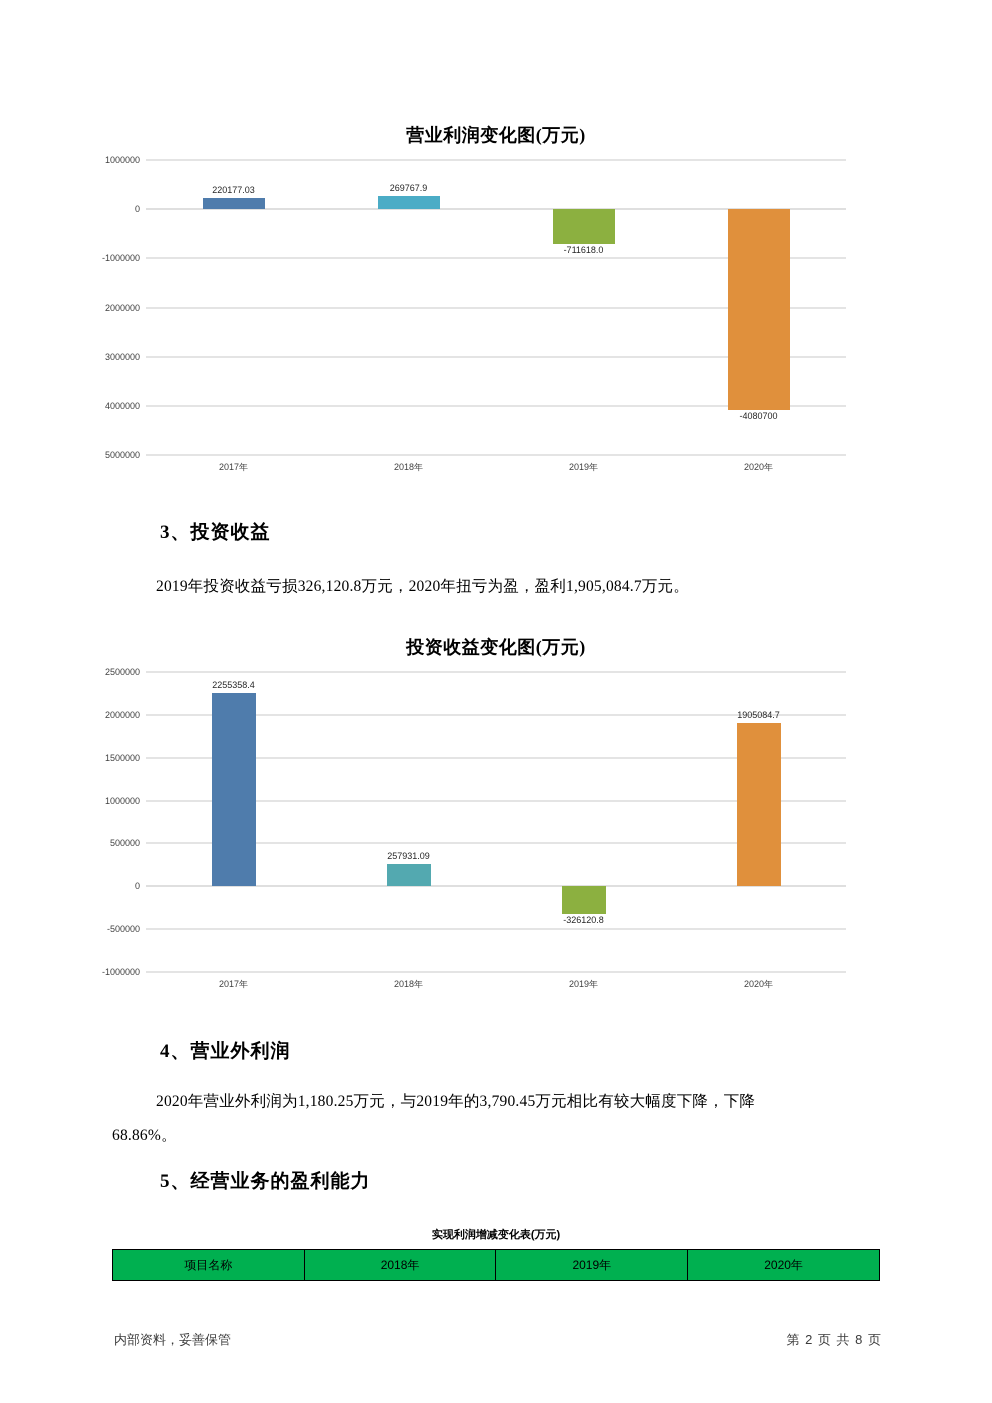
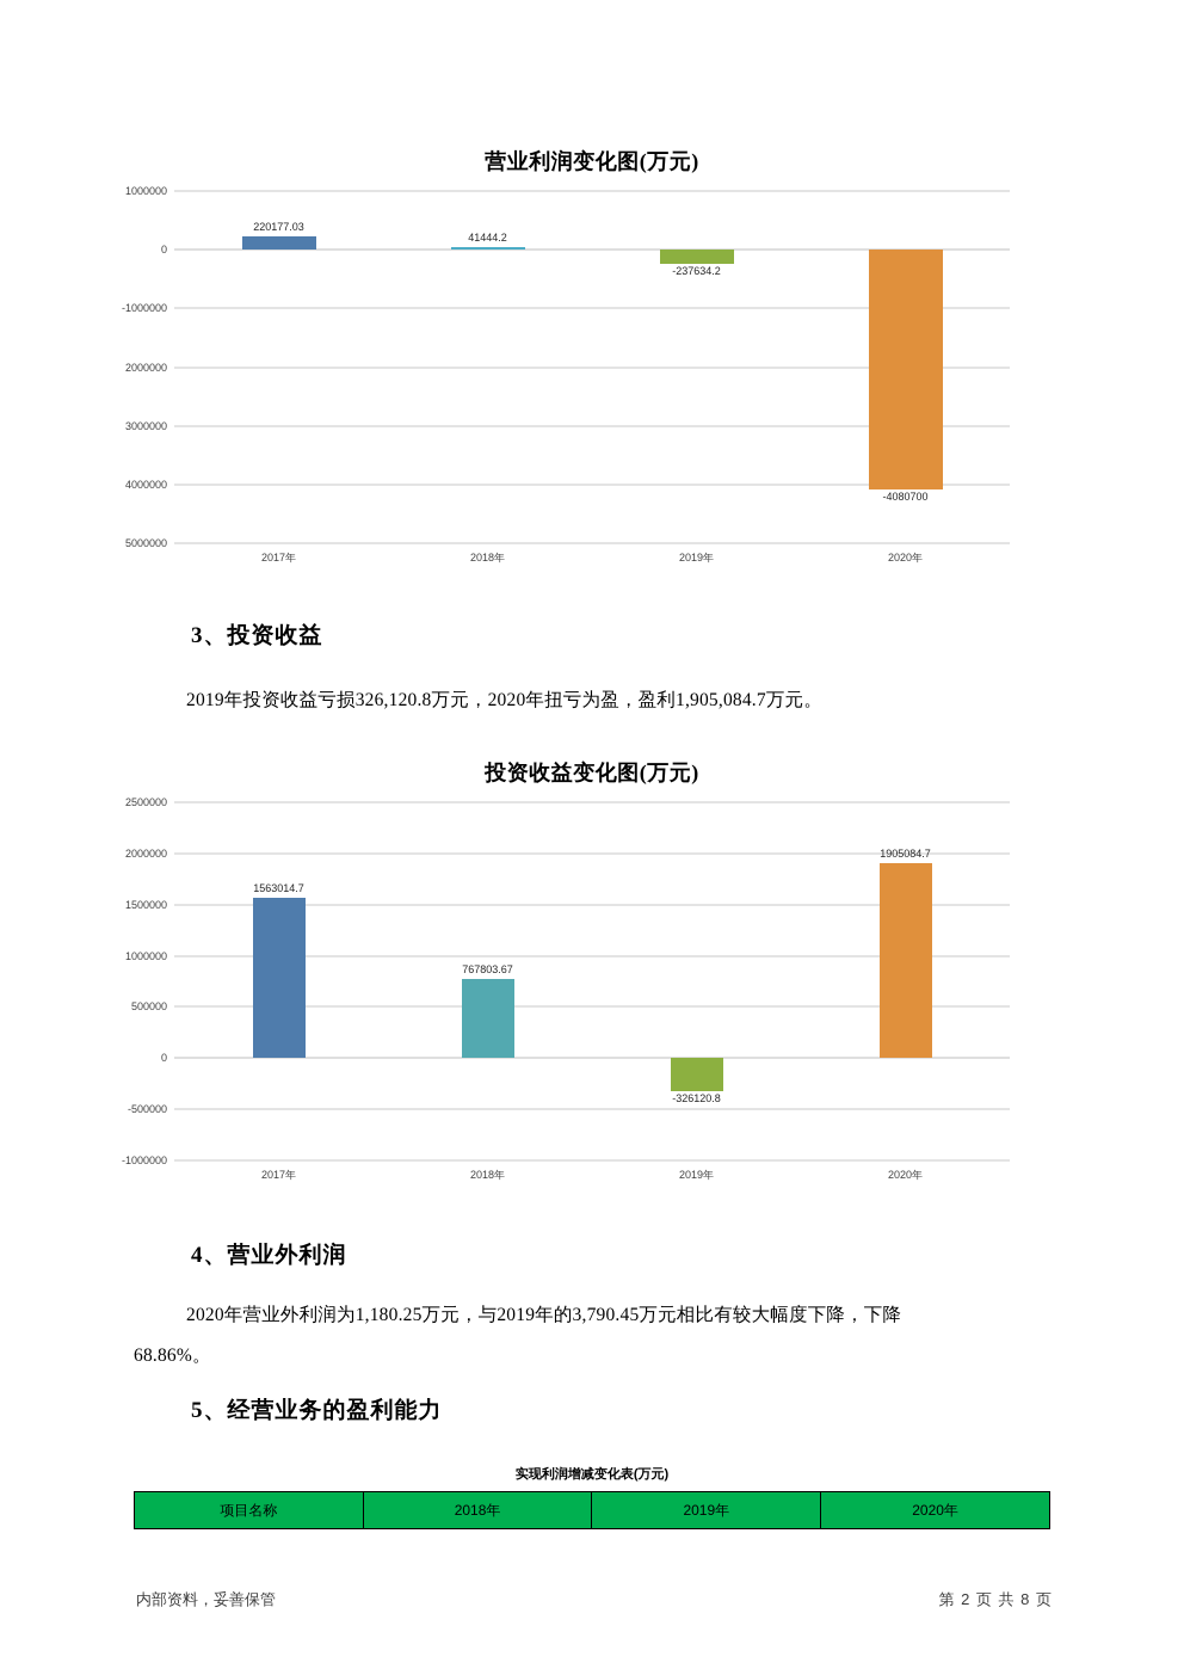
营业利润变化图(万元)/2018年: 269767.9 -> 41444.2
营业利润变化图(万元)/2019年: -711618.0 -> -237634.2
投资收益变化图(万元)/2017年: 2255358.4 -> 1563014.7
投资收益变化图(万元)/2018年: 257931.09 -> 767803.67
